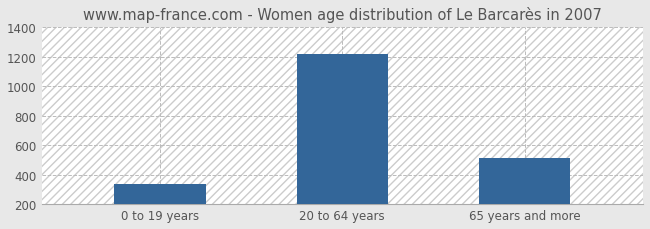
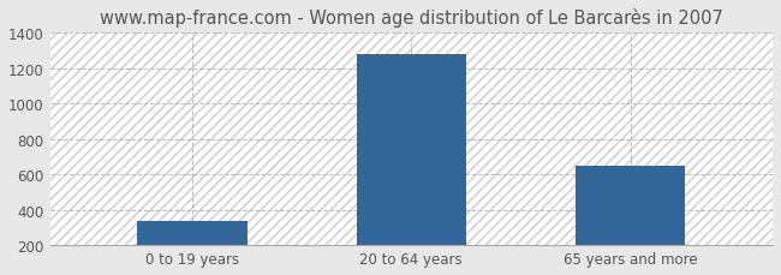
20 to 64 years: 1220 -> 1280
65 years and more: 520 -> 650
